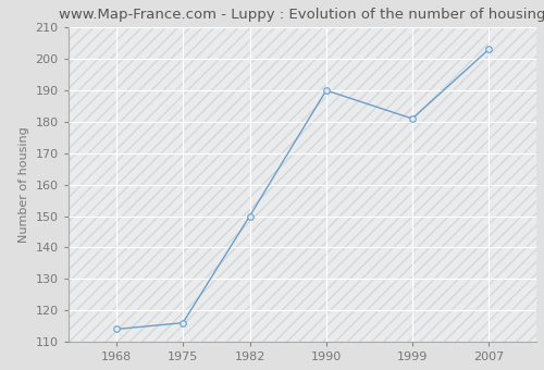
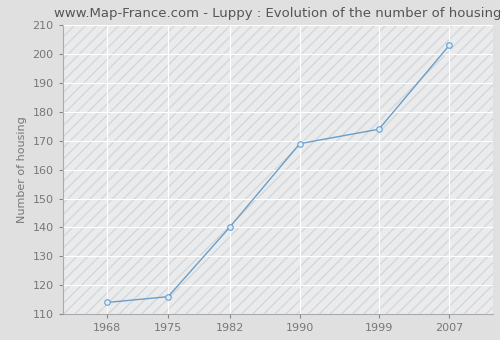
1982: 150 -> 140
1990: 190 -> 169
1999: 181 -> 174
